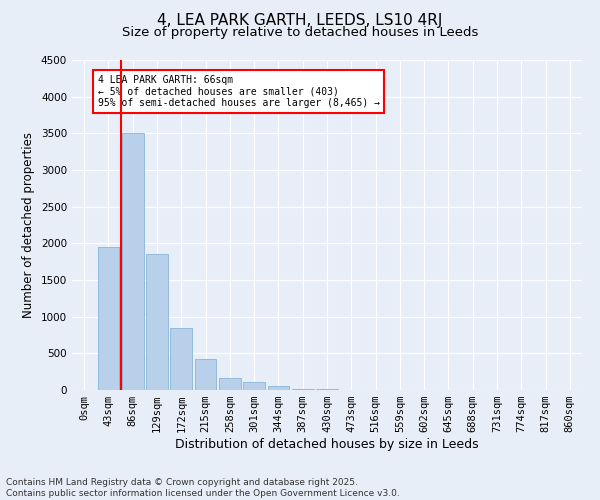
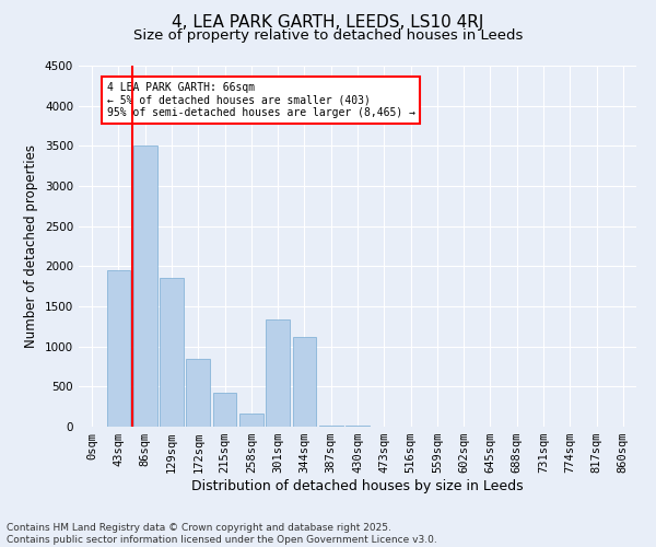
301sqm: 110 -> 1340
344sqm: 60 -> 1120
